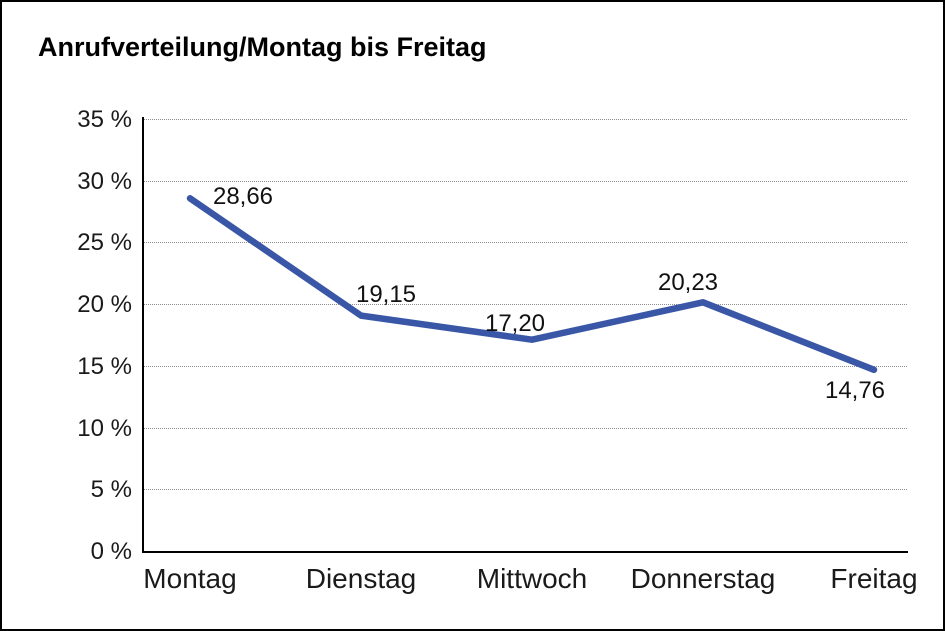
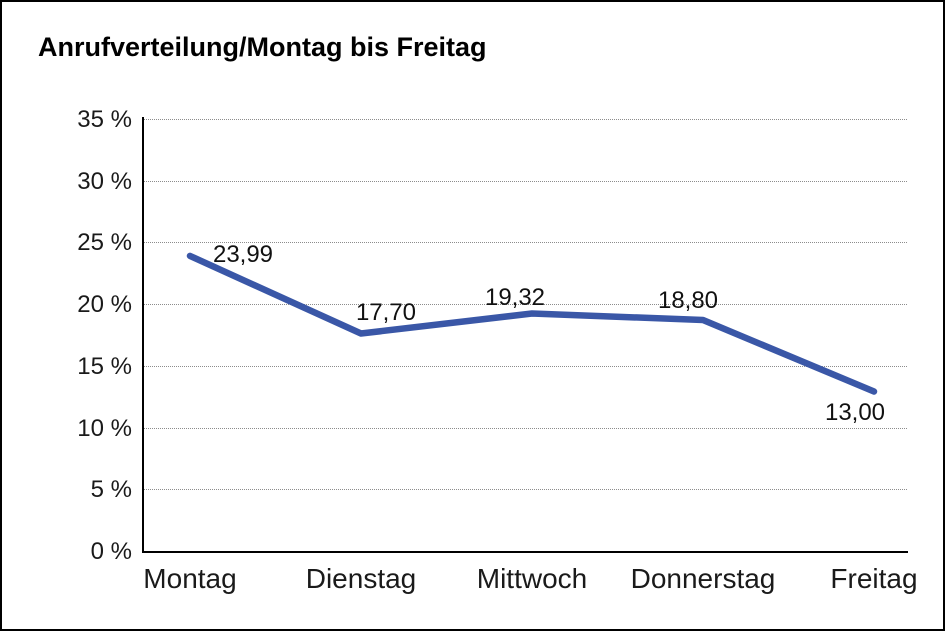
Montag: 28,66 -> 23,99
Dienstag: 19,15 -> 17,70
Mittwoch: 17,20 -> 19,32
Donnerstag: 20,23 -> 18,80
Freitag: 14,76 -> 13,00
